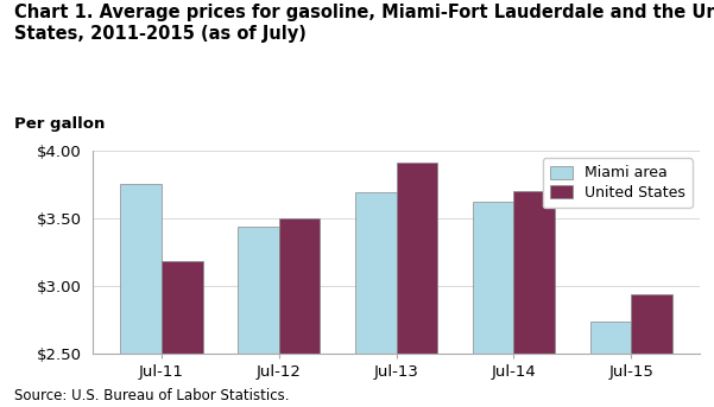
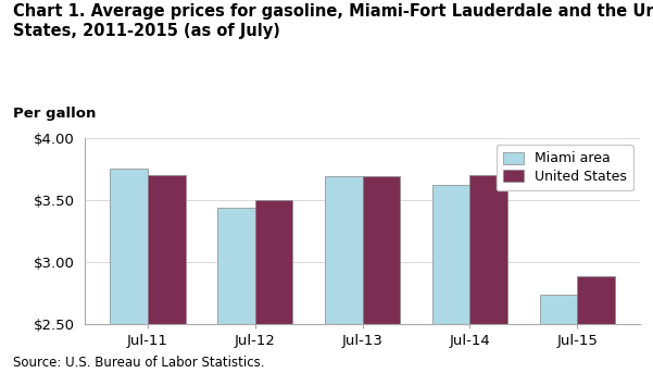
United States/Jul-11: $3.19 -> $3.70
United States/Jul-13: $3.91 -> $3.69
United States/Jul-15: $2.94 -> $2.89
